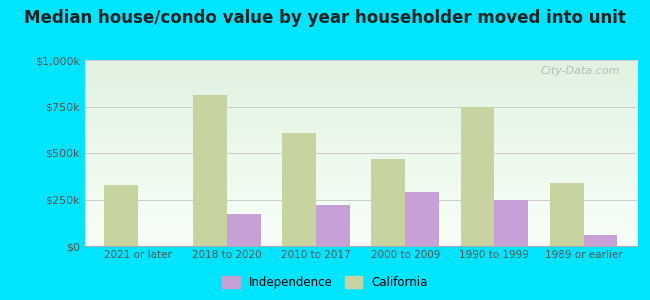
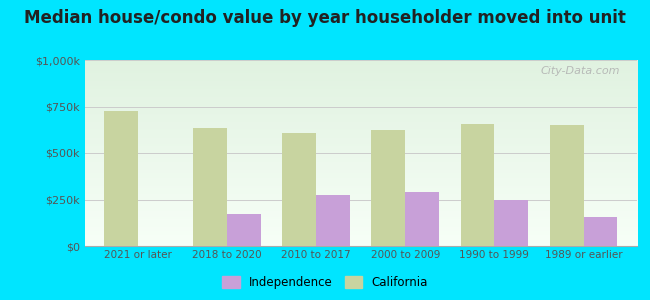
California/2021 or later: $330k -> $720k
California/2018 to 2020: $810k -> $640k
Independence/2010 to 2017: $220k -> $280k
California/2000 to 2009: $470k -> $620k
California/1990 to 1999: $750k -> $660k
California/1989 or earlier: $340k -> $650k
Independence/1989 or earlier: $60k -> $160k
